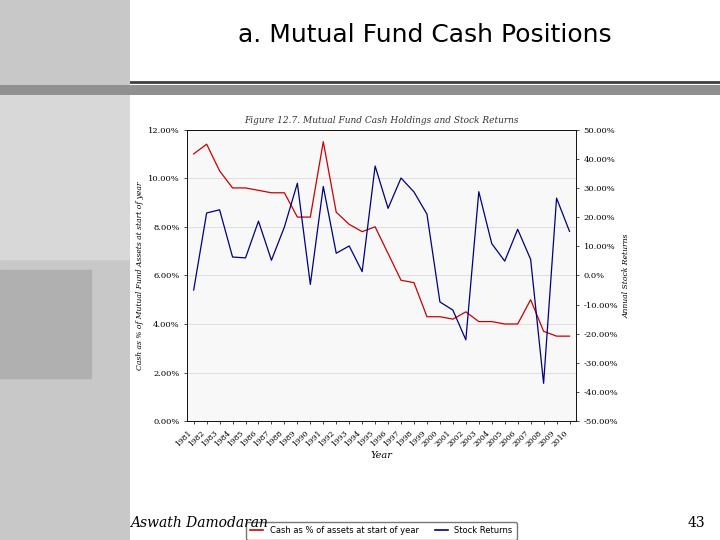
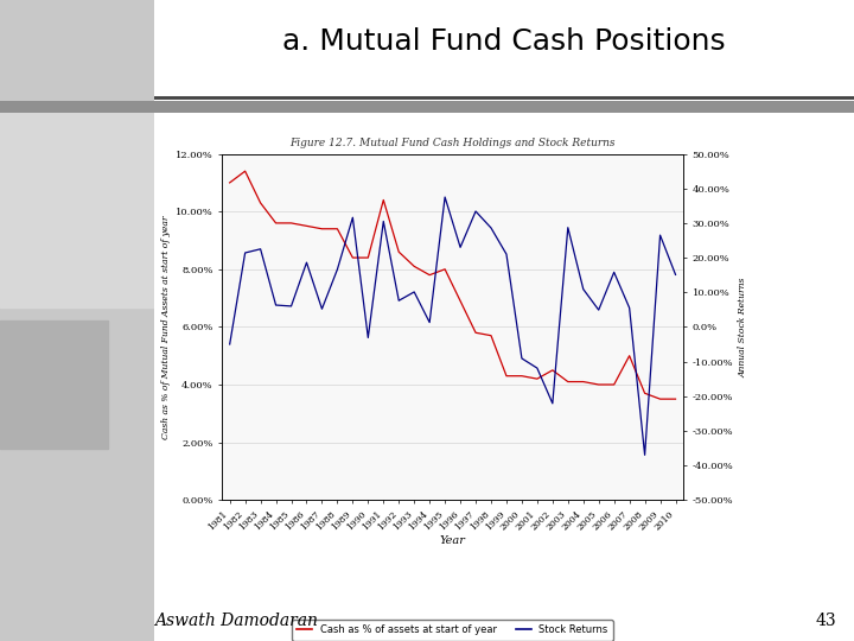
Cash as % of assets at start of year/1991: 11.5% -> 10.4%
